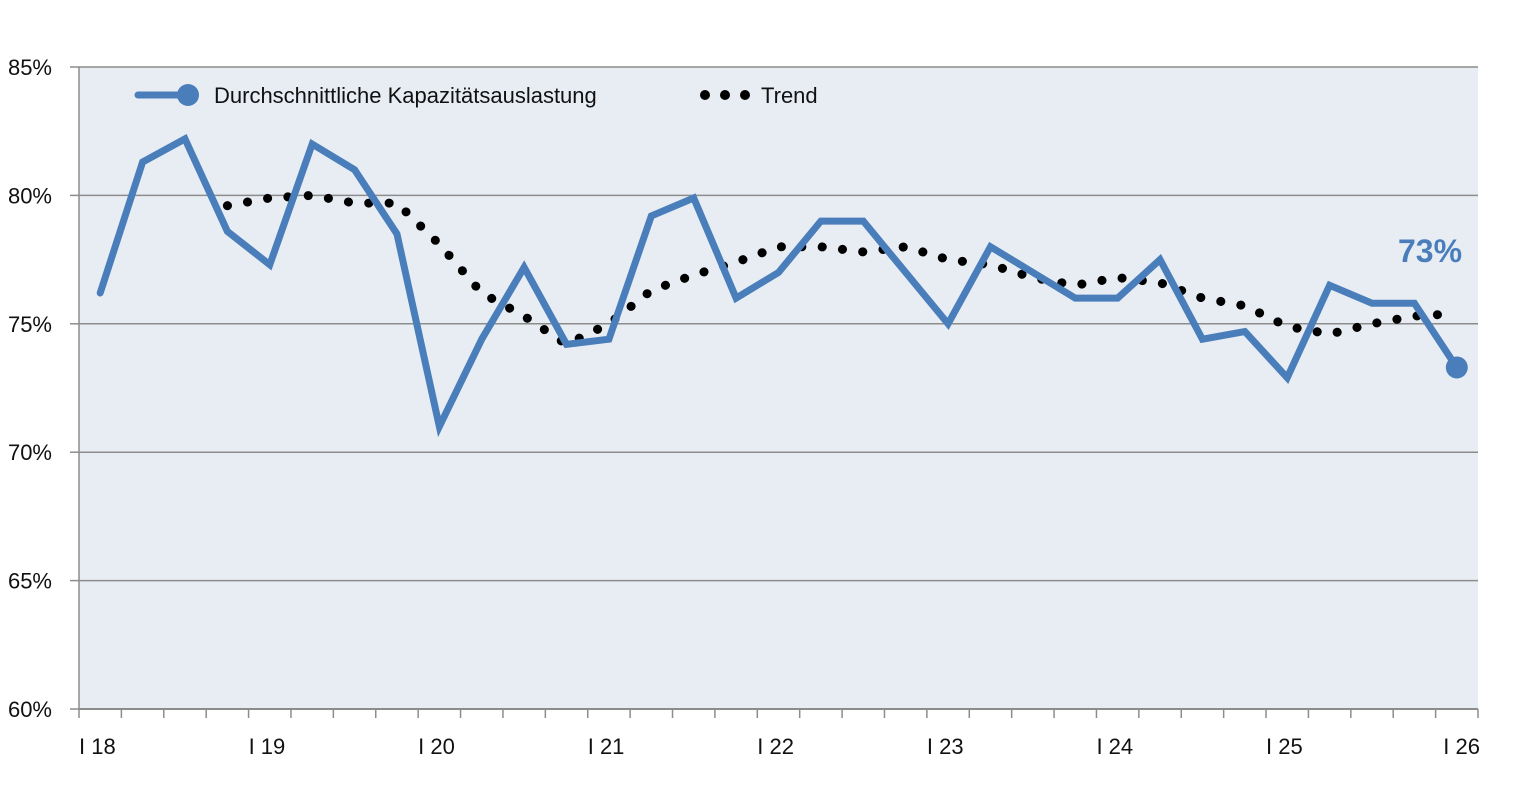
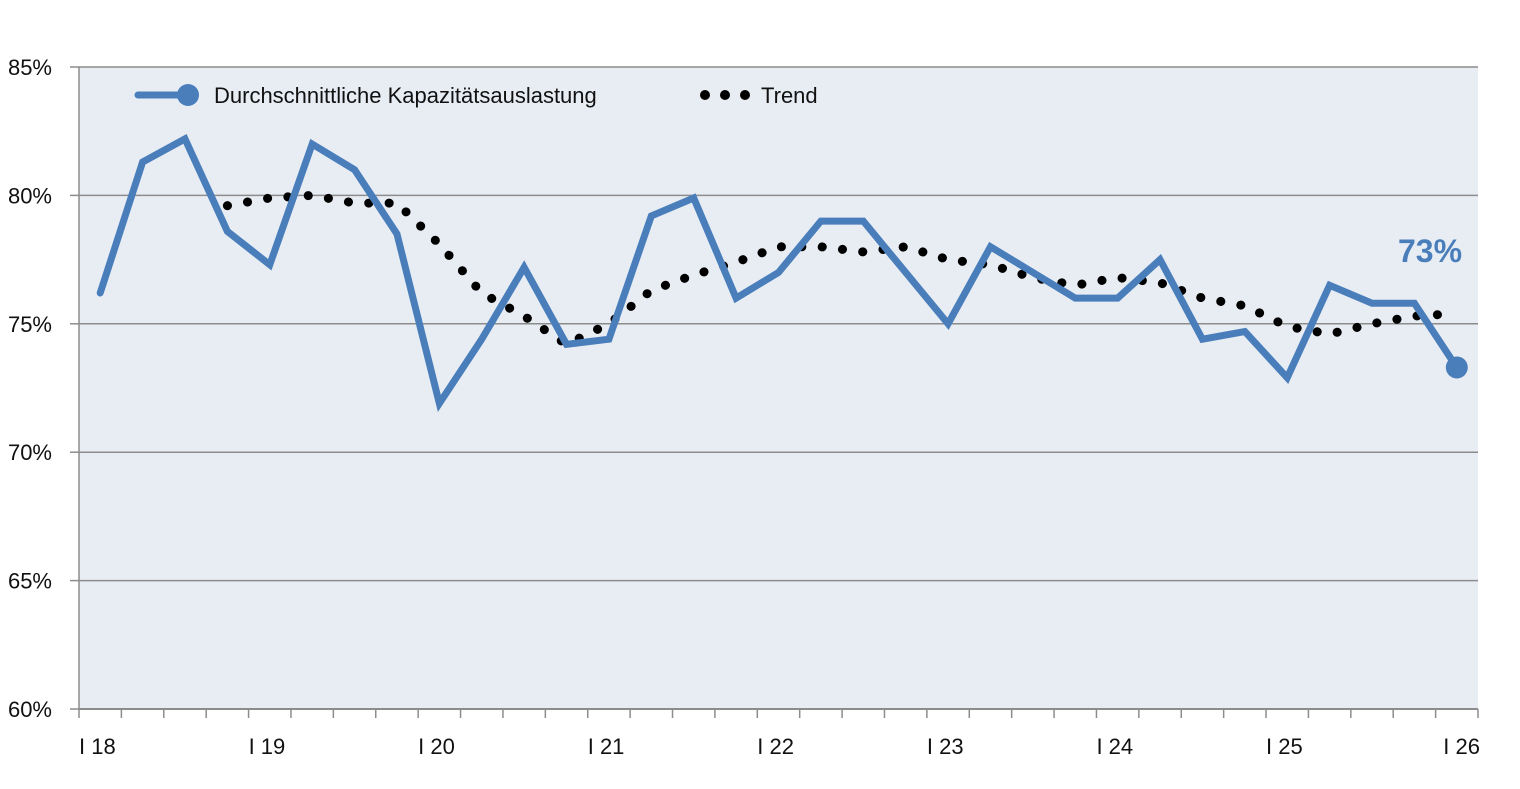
Durchschnittliche Kapazitätsauslastung/I 20: 71.0% -> 71.9%
